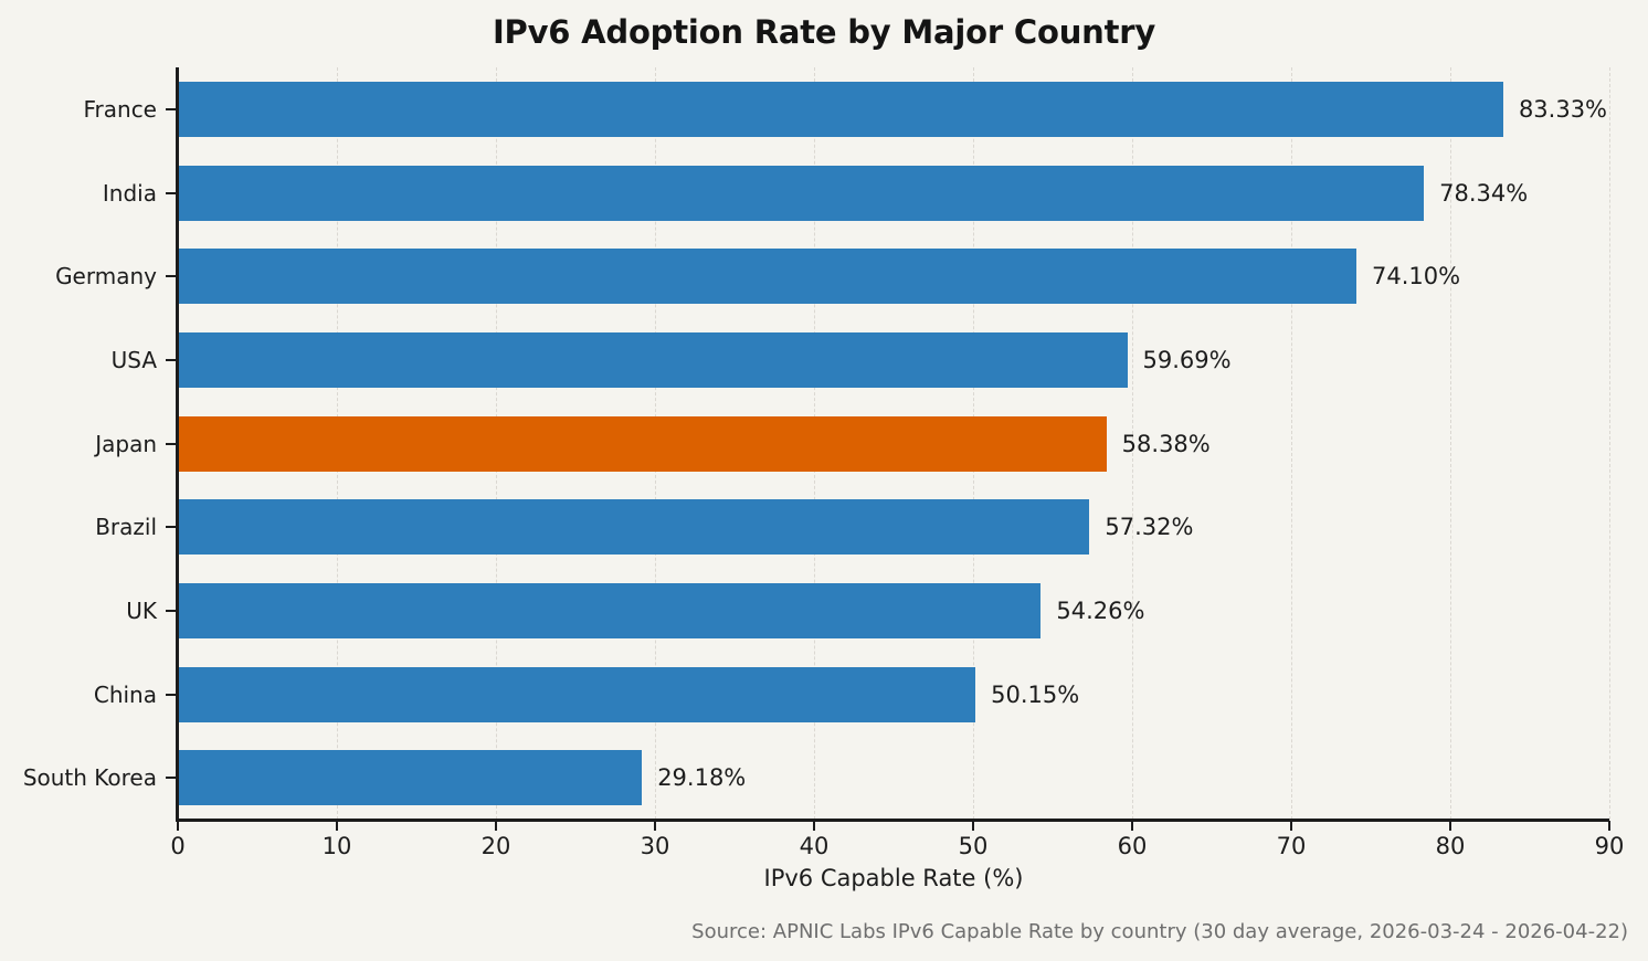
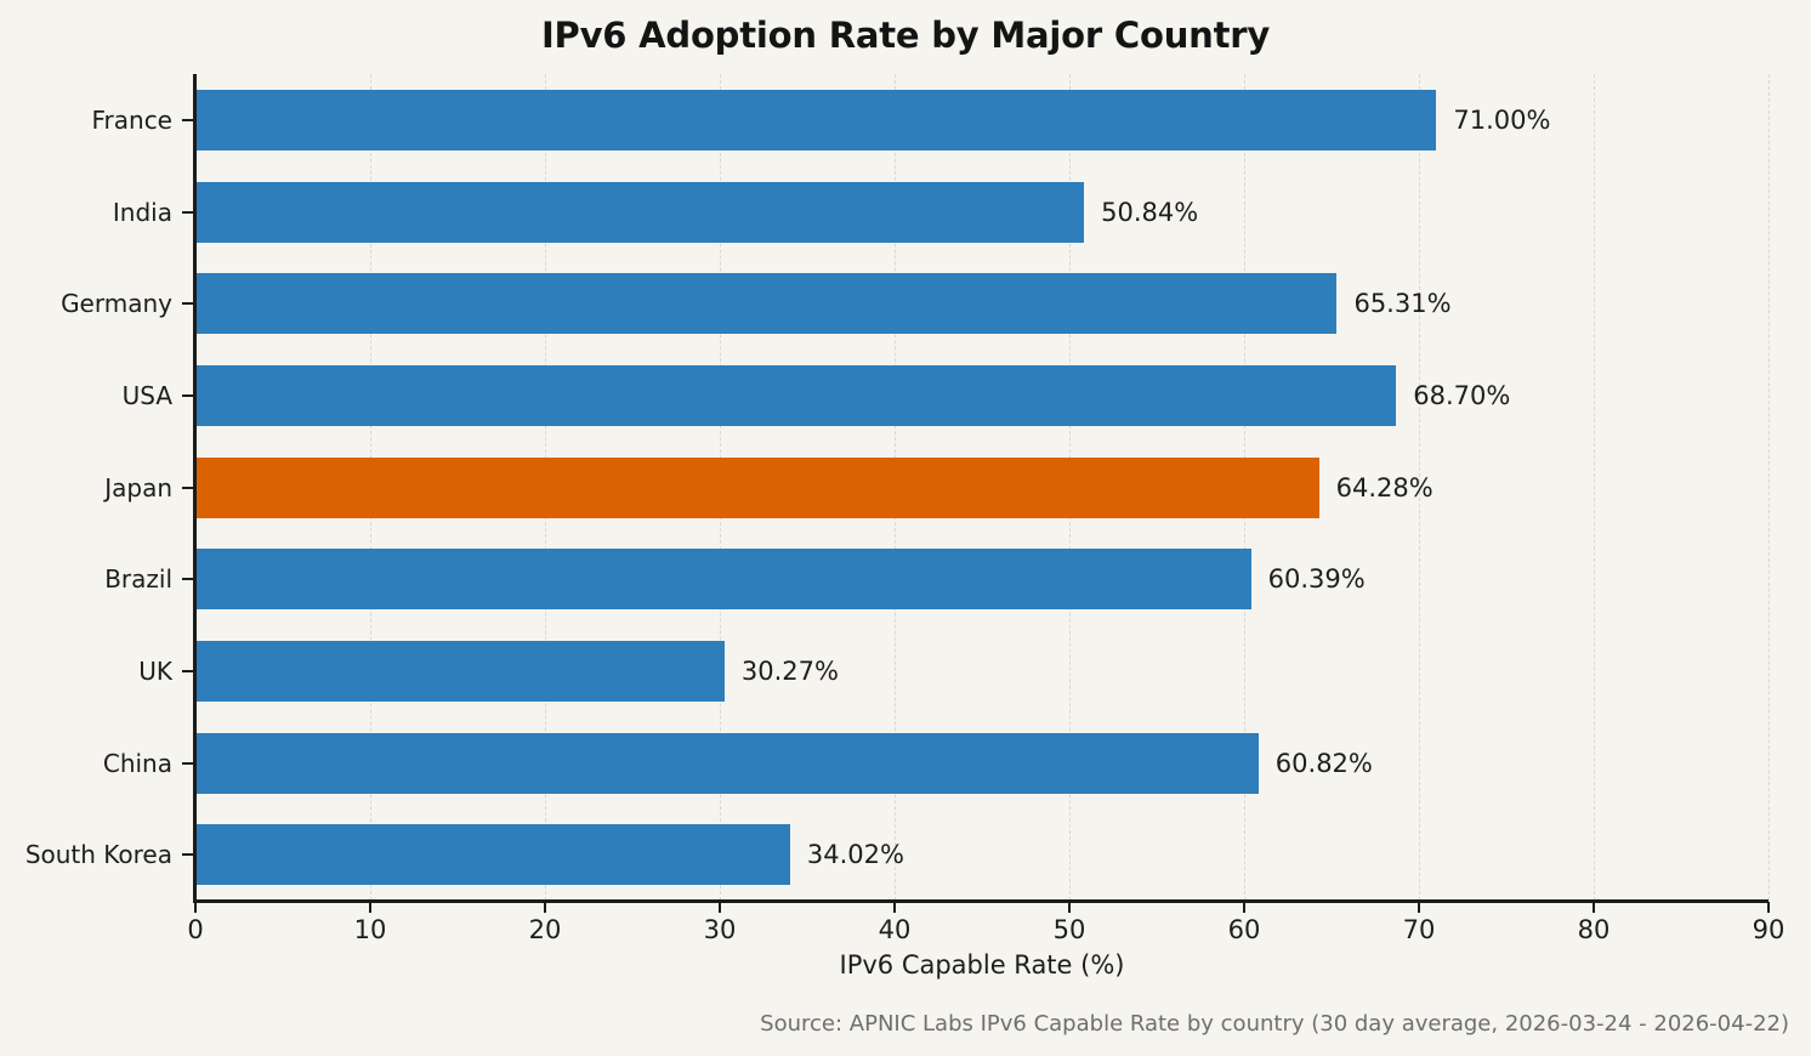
France: 83.33% -> 71.00%
India: 78.34% -> 50.84%
Germany: 74.10% -> 65.31%
USA: 59.69% -> 68.70%
Japan: 58.38% -> 64.28%
Brazil: 57.32% -> 60.39%
UK: 54.26% -> 30.27%
China: 50.15% -> 60.82%
South Korea: 29.18% -> 34.02%
